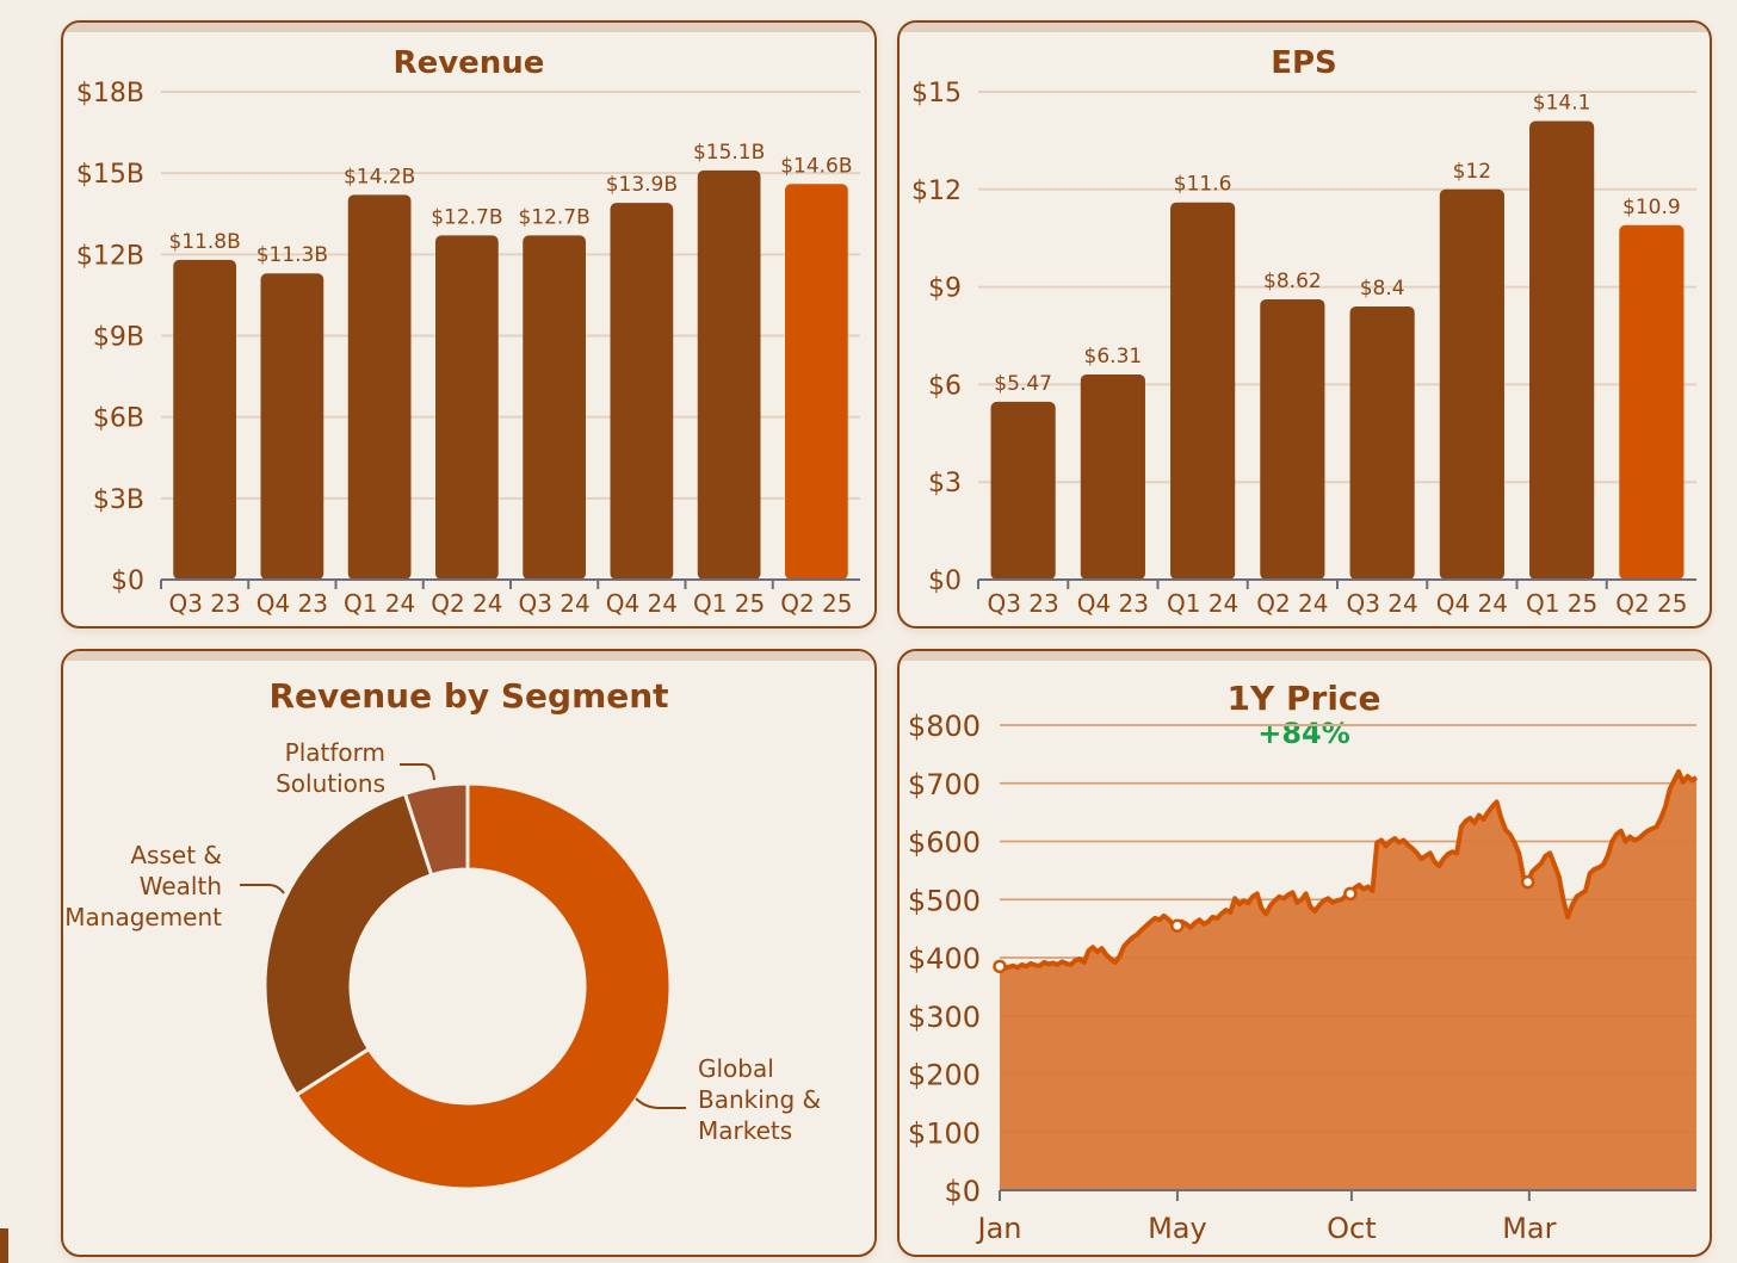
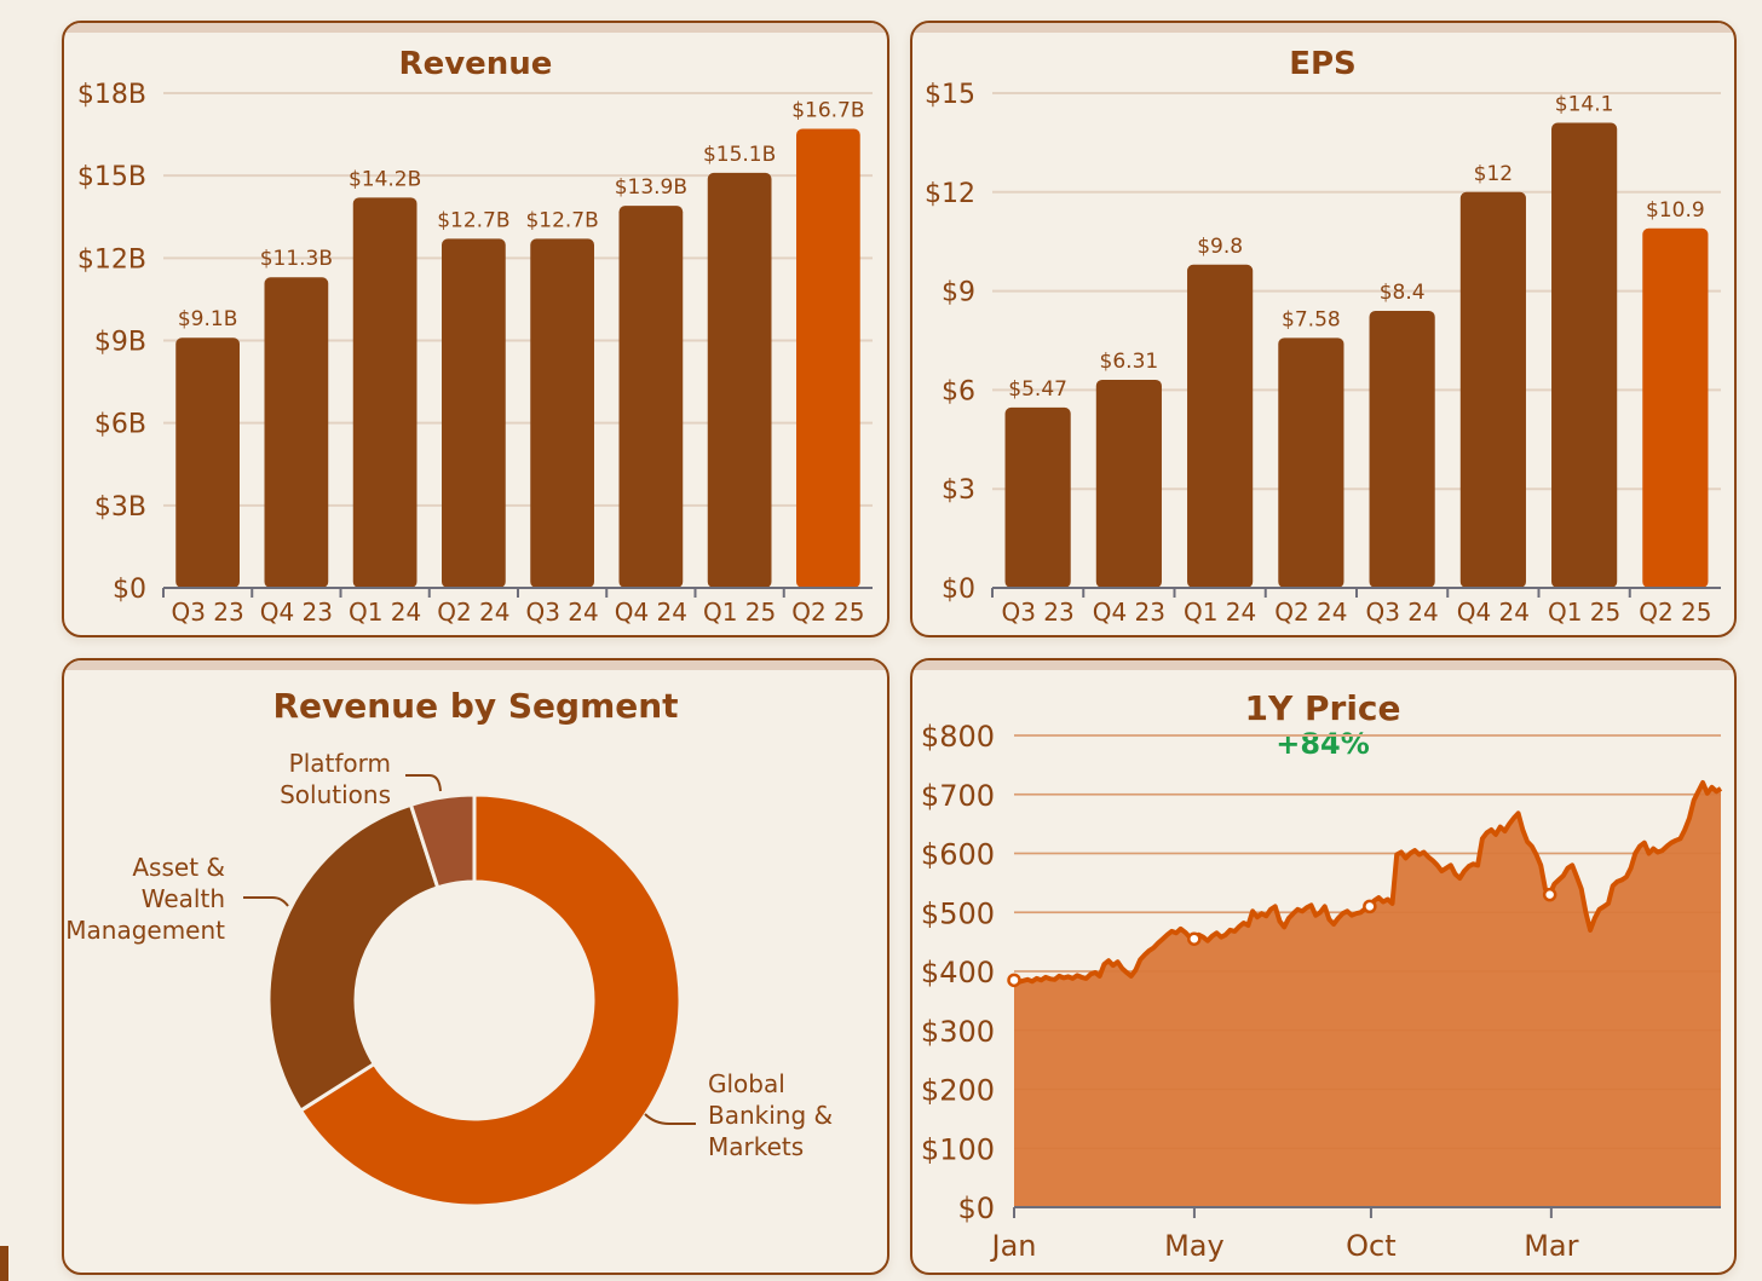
Revenue/Q3 23: $11.8B -> $9.1B
Revenue/Q2 25: $14.6B -> $16.7B
EPS/Q1 24: $11.6 -> $9.8
EPS/Q2 24: $8.62 -> $7.58
